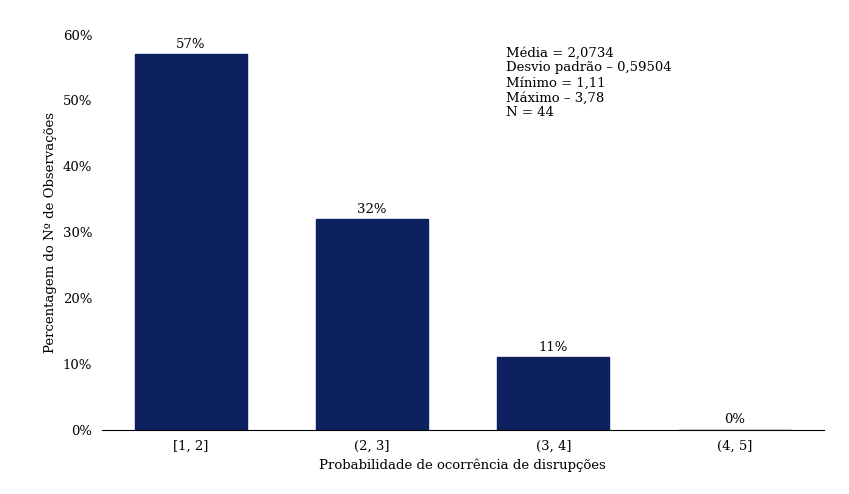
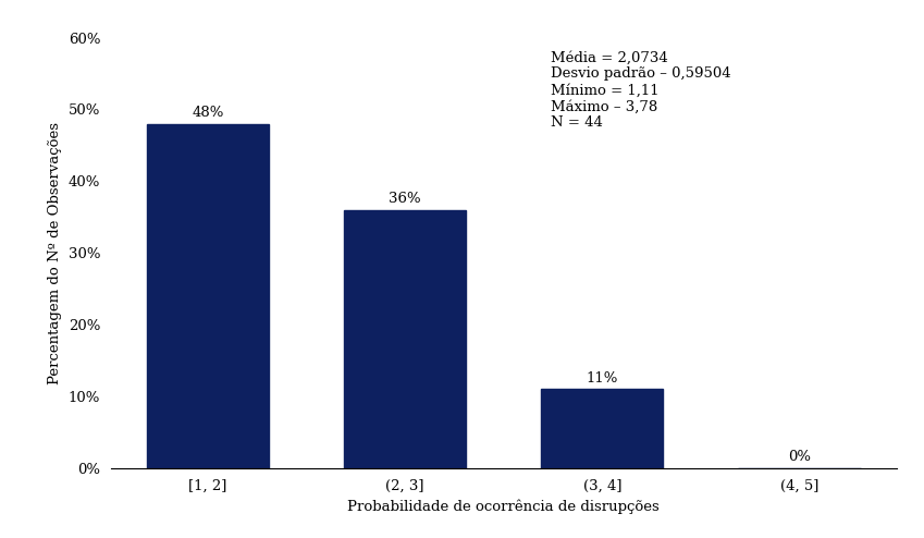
[1, 2]: 57% -> 48%
(2, 3]: 32% -> 36%
